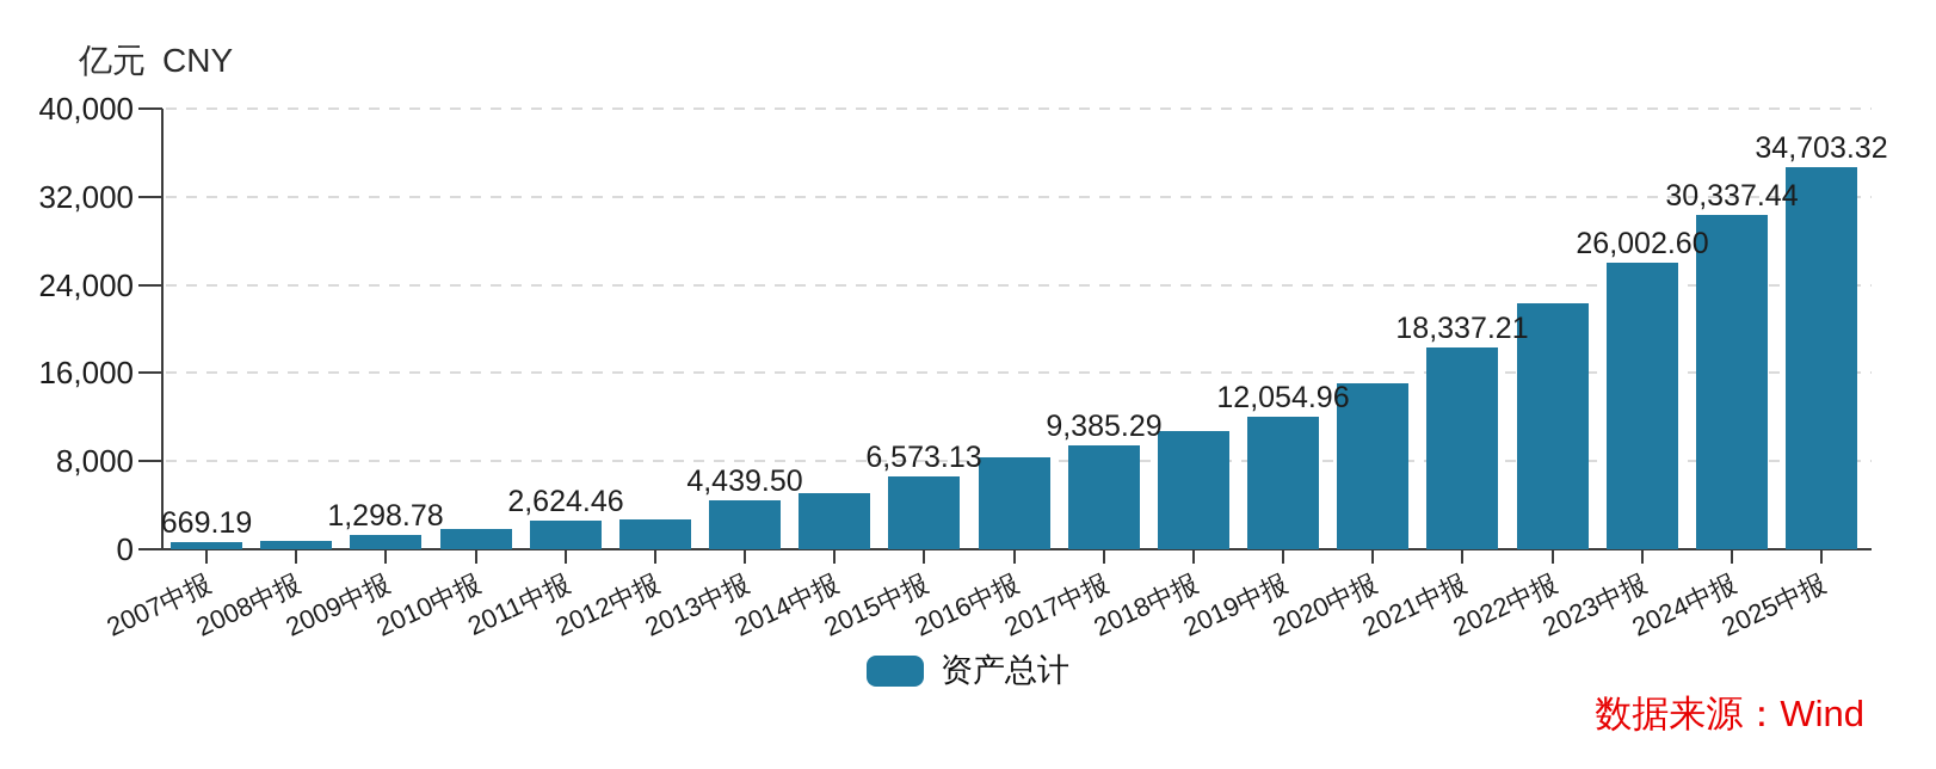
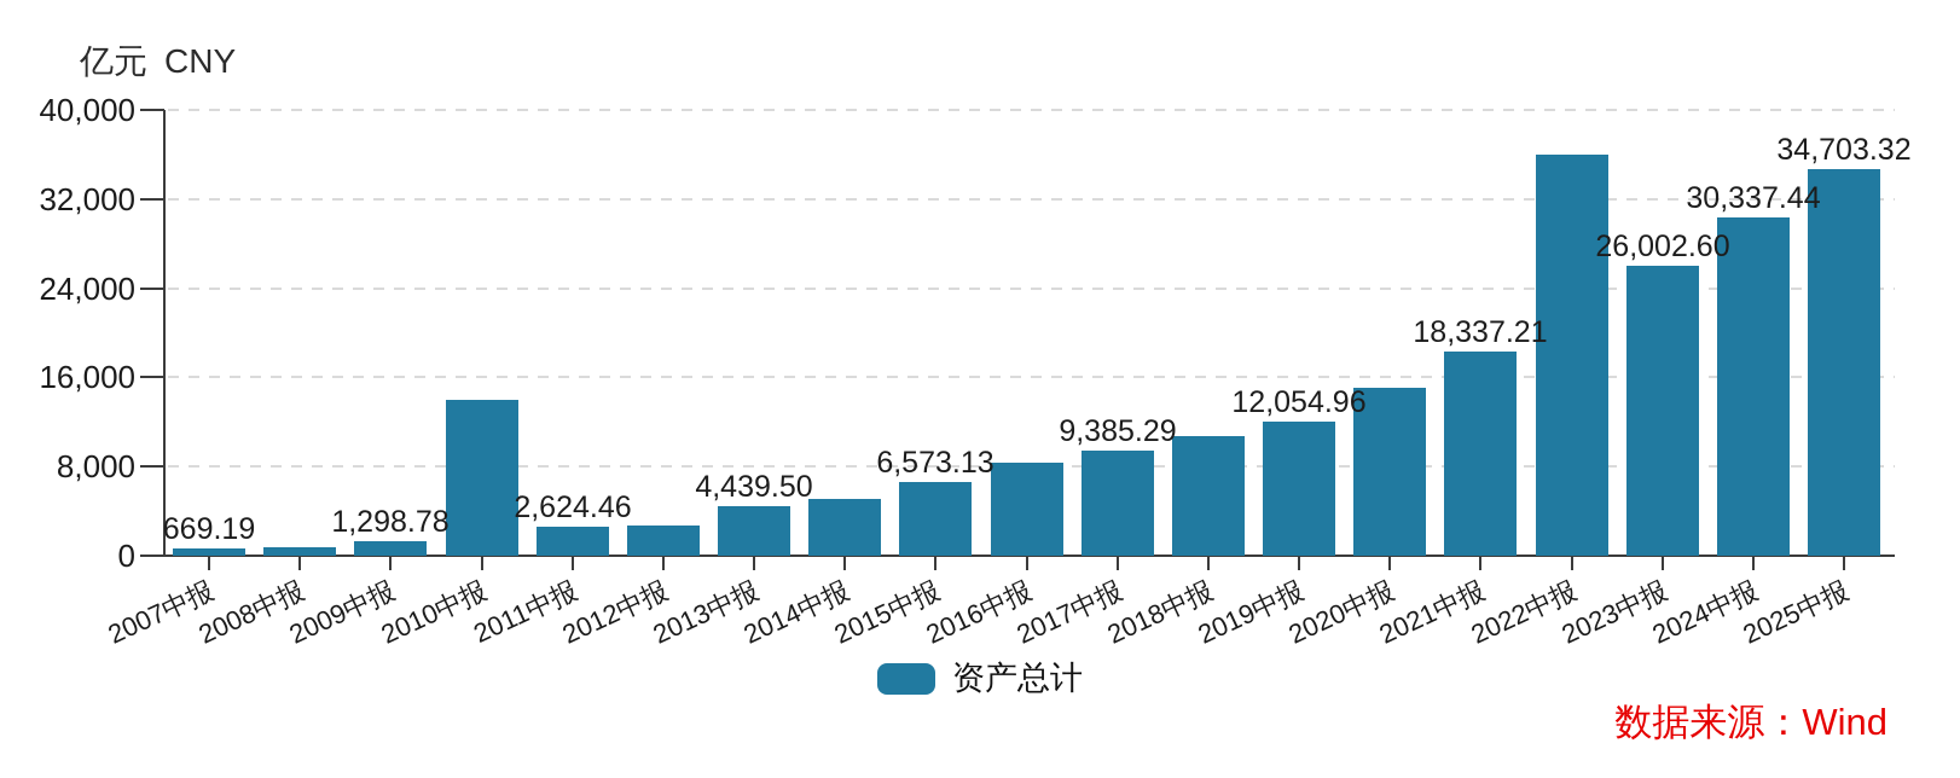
2010中报: 2000 -> 14000
2022中报: 22000 -> 36000
